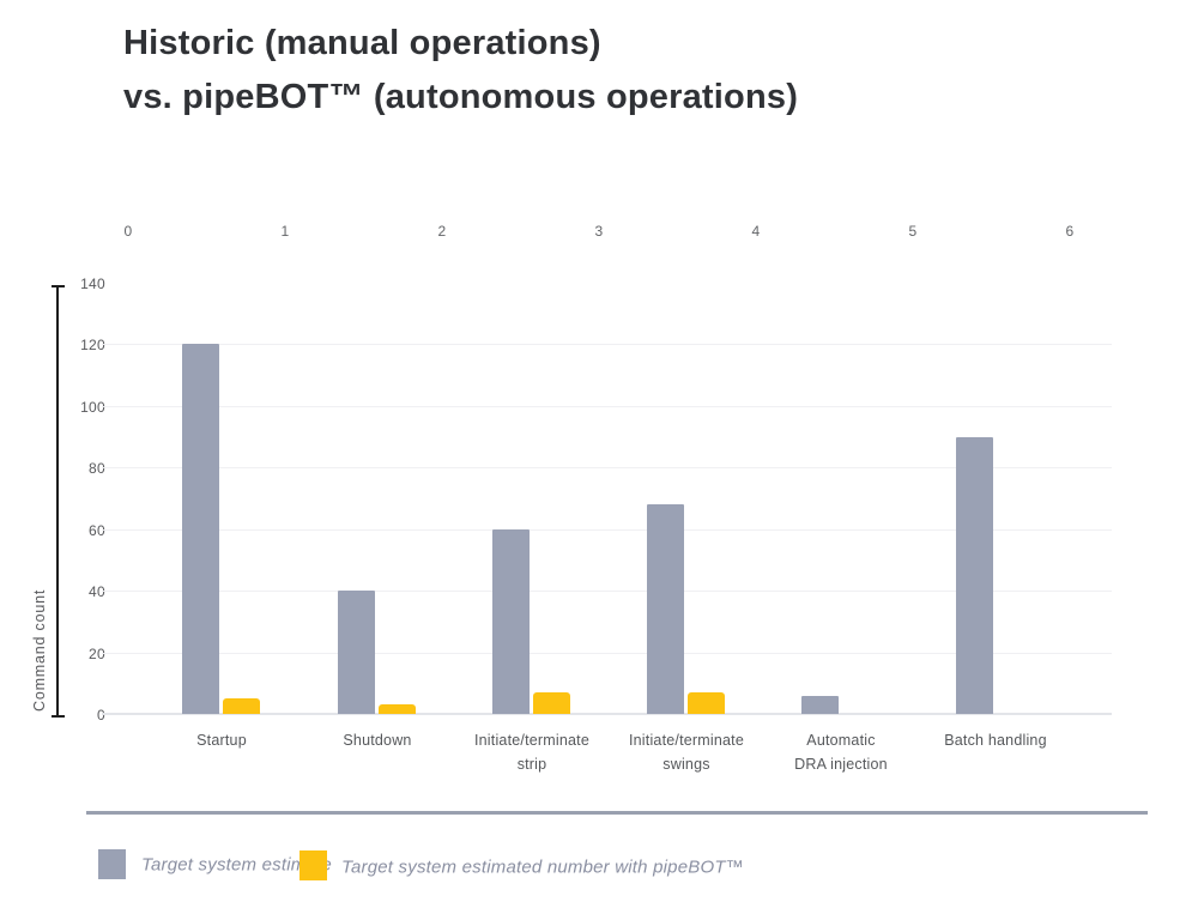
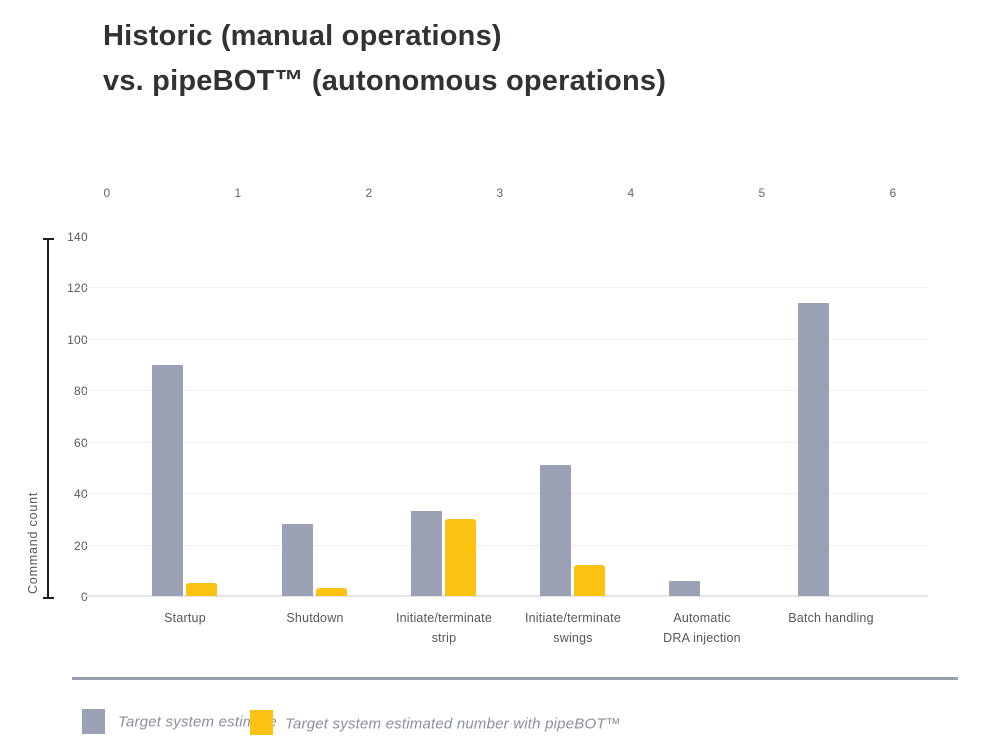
Target system estimate/Startup: 120 -> 90
Target system estimate/Shutdown: 40 -> 28
Target system estimate/Initiate/terminate strip: 60 -> 33
Target system estimated number with pipeBOT™/Initiate/terminate strip: 7 -> 30
Target system estimate/Initiate/terminate swings: 68 -> 51
Target system estimated number with pipeBOT™/Initiate/terminate swings: 7 -> 12
Target system estimate/Batch handling: 90 -> 114
